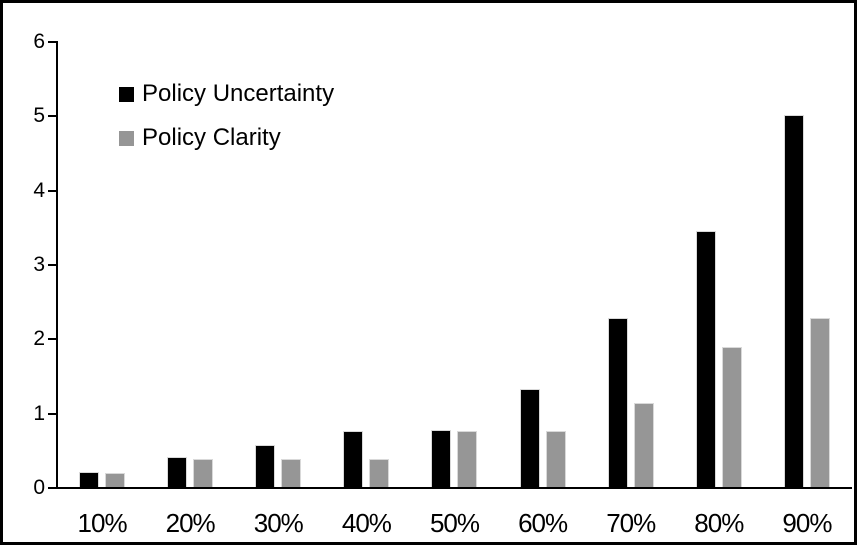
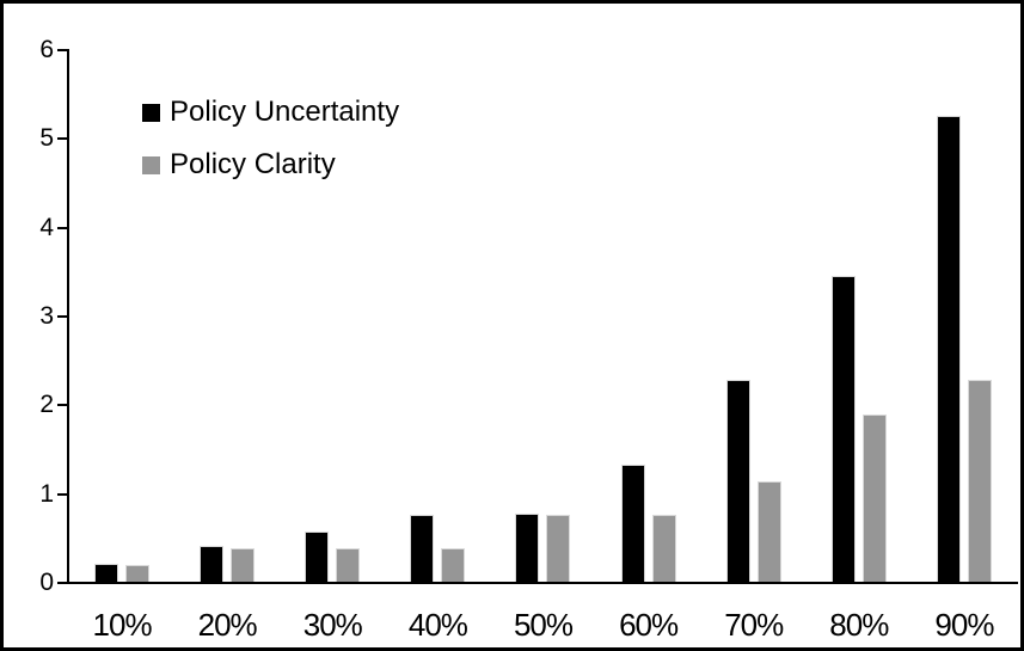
Policy Uncertainty/90%: 5.0 -> 5.2
